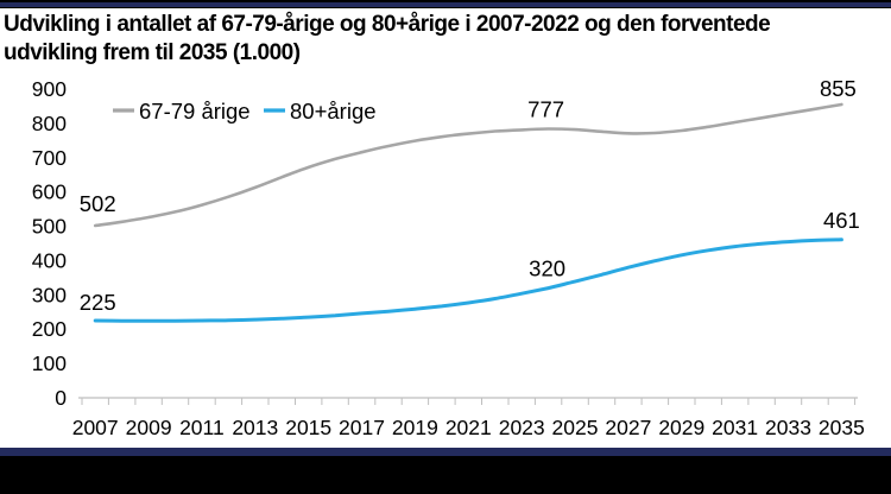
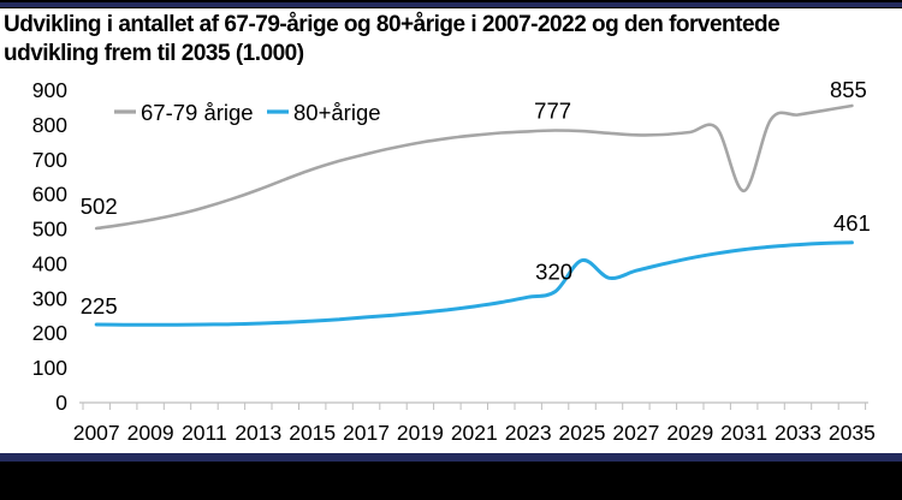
80+årige/2025: 340 -> 410
67-79 årige/2031: 800 -> 610
